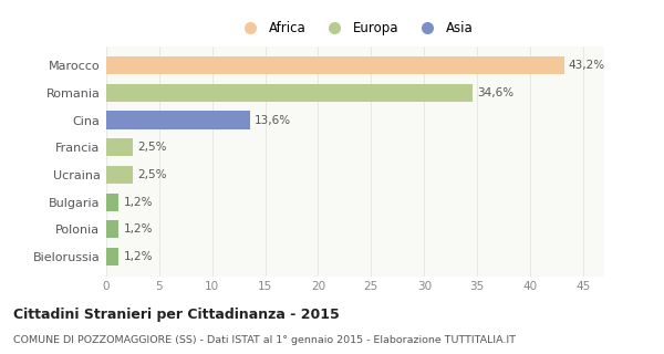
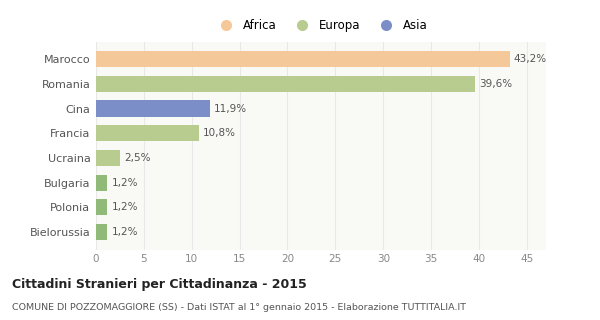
Romania: 34,6% -> 39,6%
Cina: 13,6% -> 11,9%
Francia: 2,5% -> 10,8%
